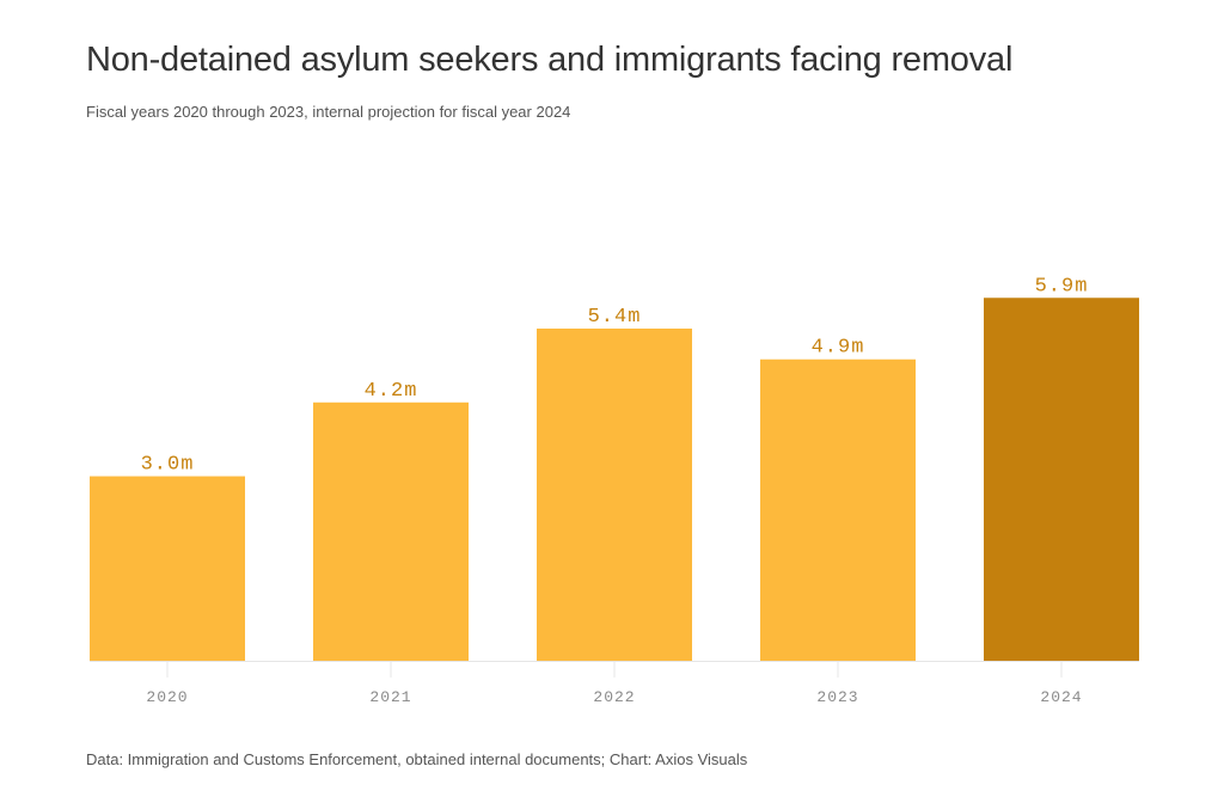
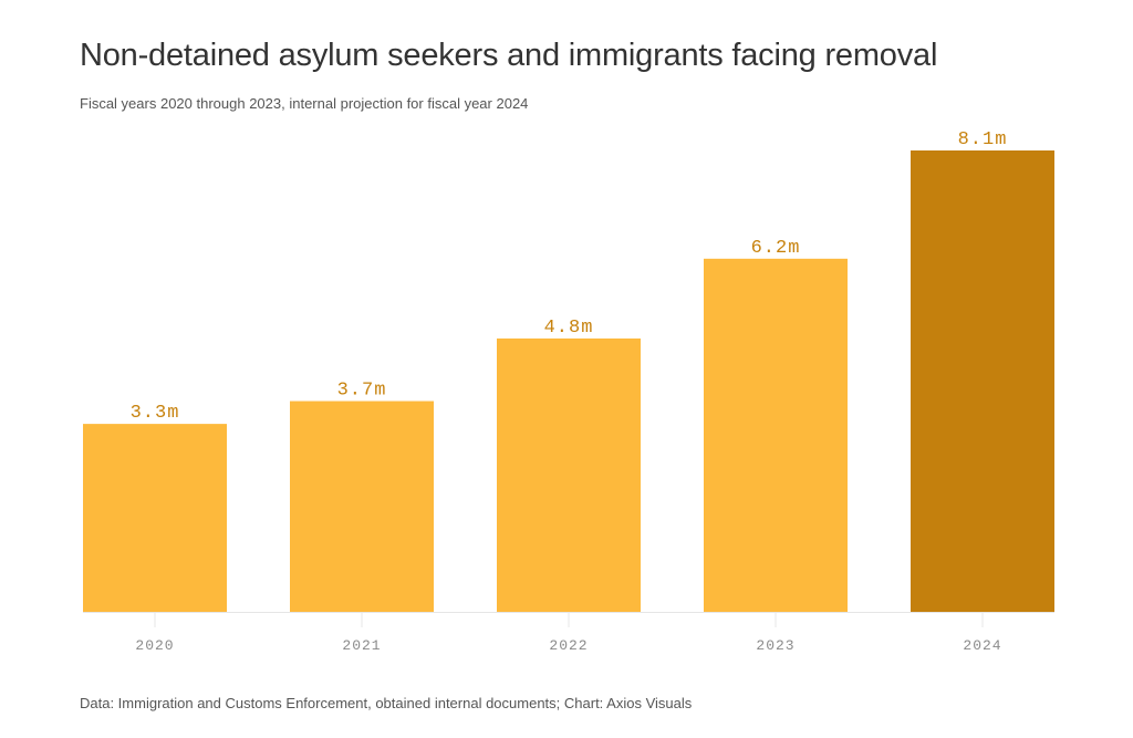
2020: 3.0m -> 3.3m
2021: 4.2m -> 3.7m
2022: 5.4m -> 4.8m
2023: 4.9m -> 6.2m
2024: 5.9m -> 8.1m
